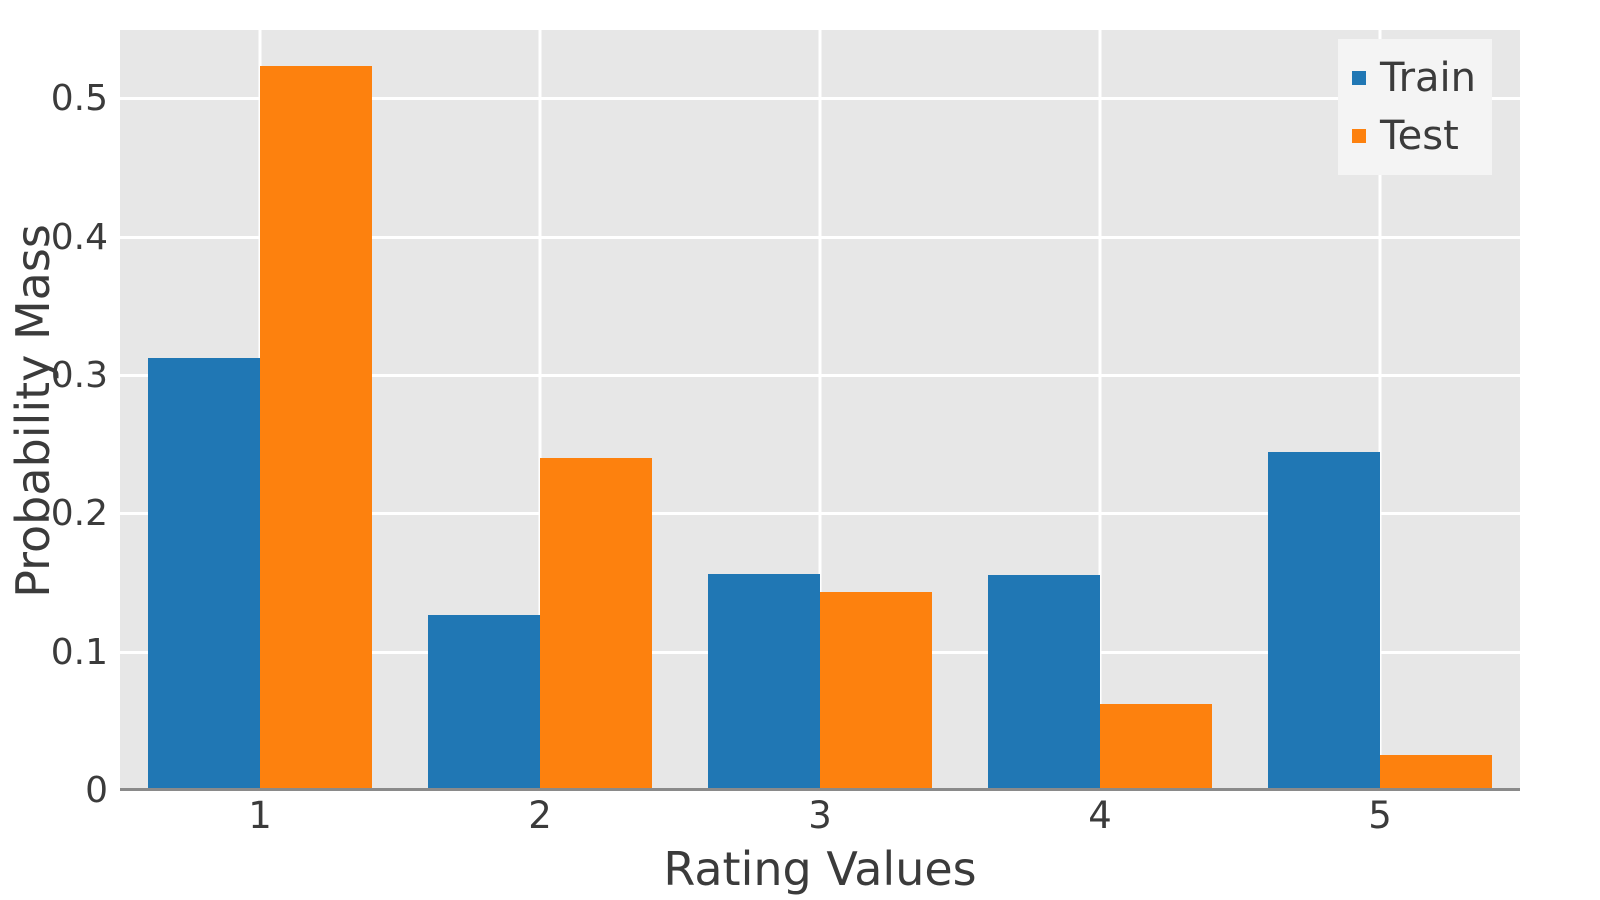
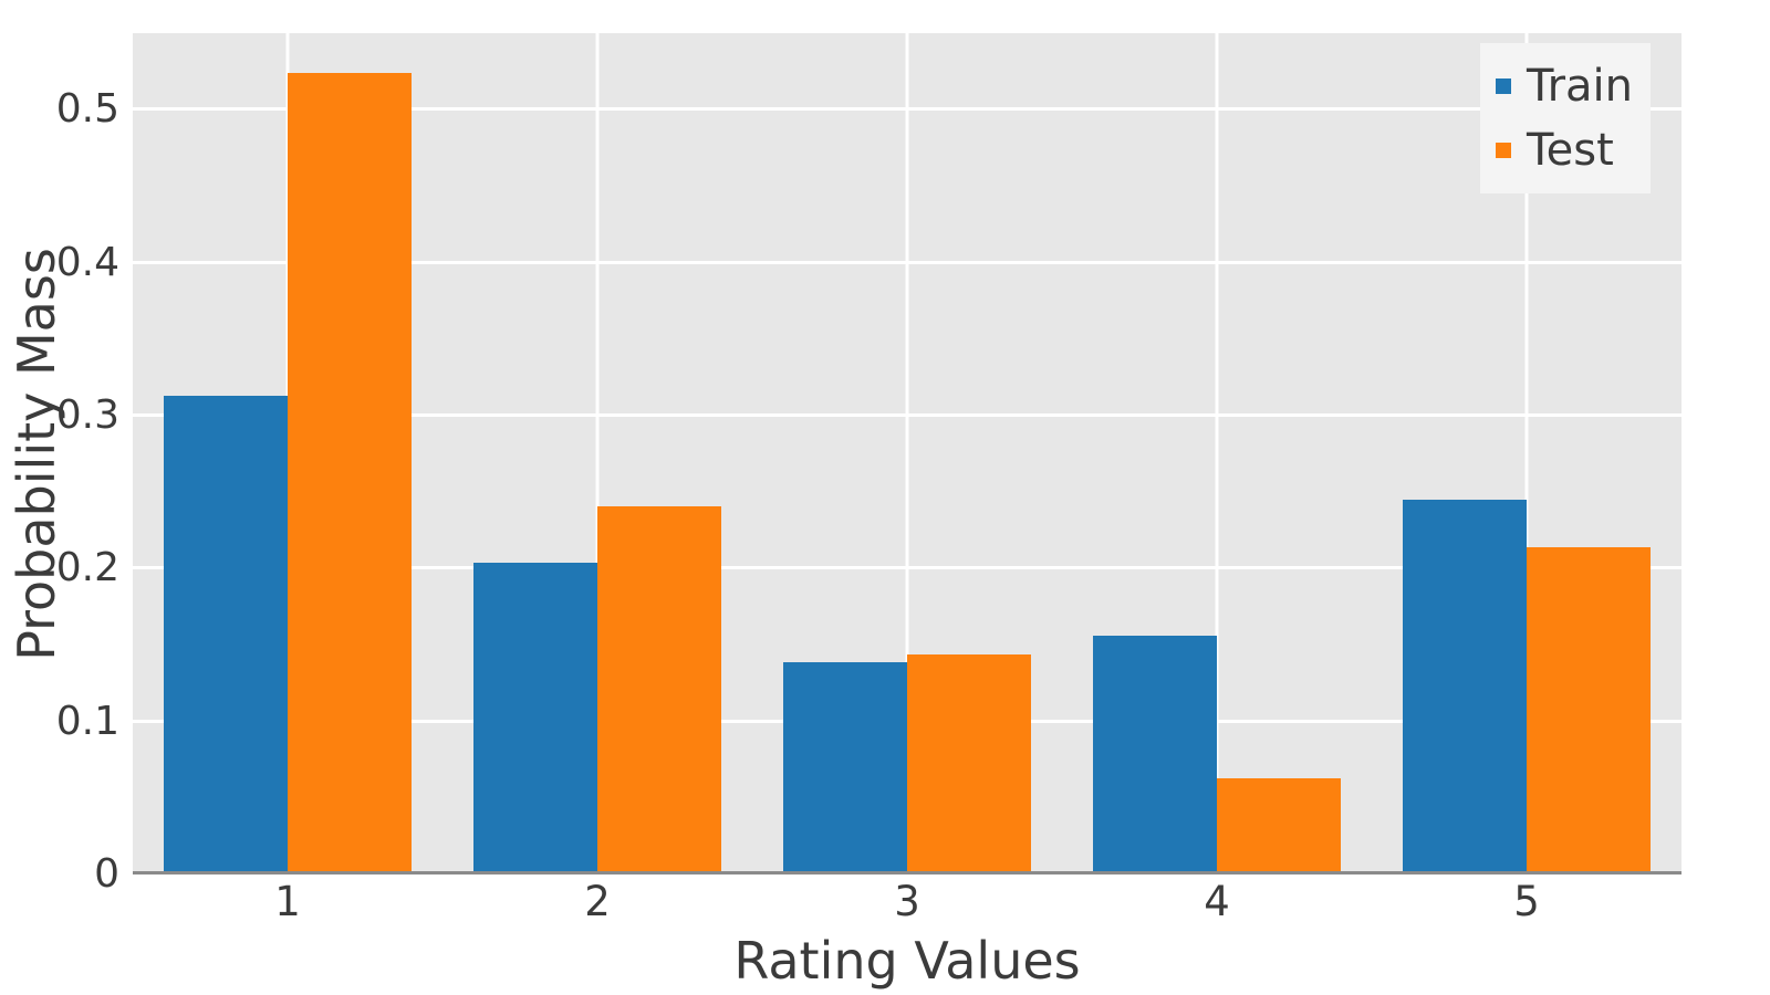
Train/2: 0.127 -> 0.204
Train/3: 0.157 -> 0.139
Test/5: 0.026 -> 0.214
